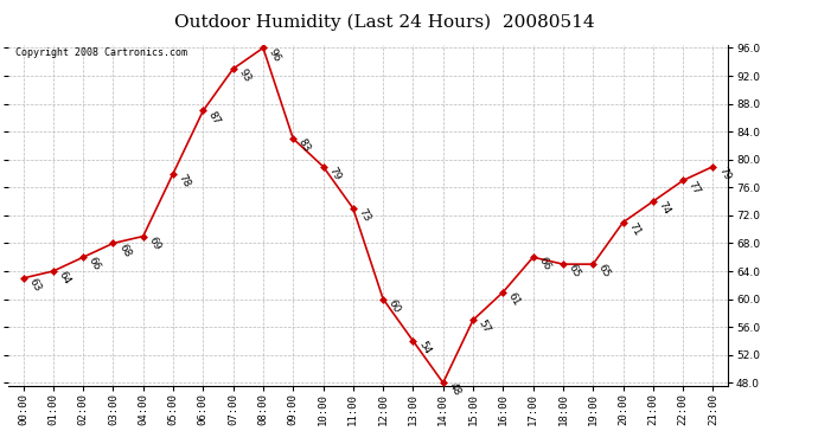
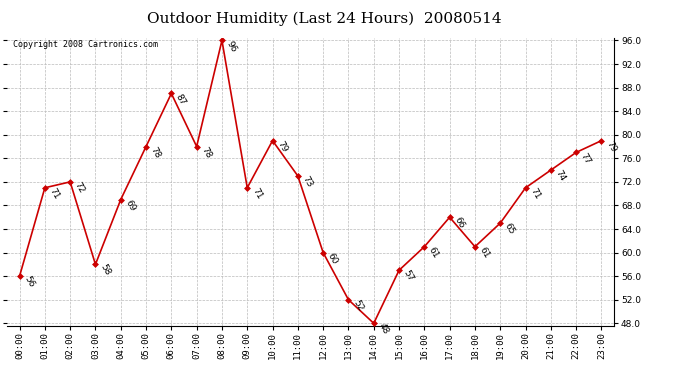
00:00: 63 -> 56
01:00: 64 -> 71
02:00: 66 -> 72
03:00: 68 -> 58
07:00: 93 -> 78
09:00: 83 -> 71
13:00: 54 -> 52
18:00: 65 -> 61
